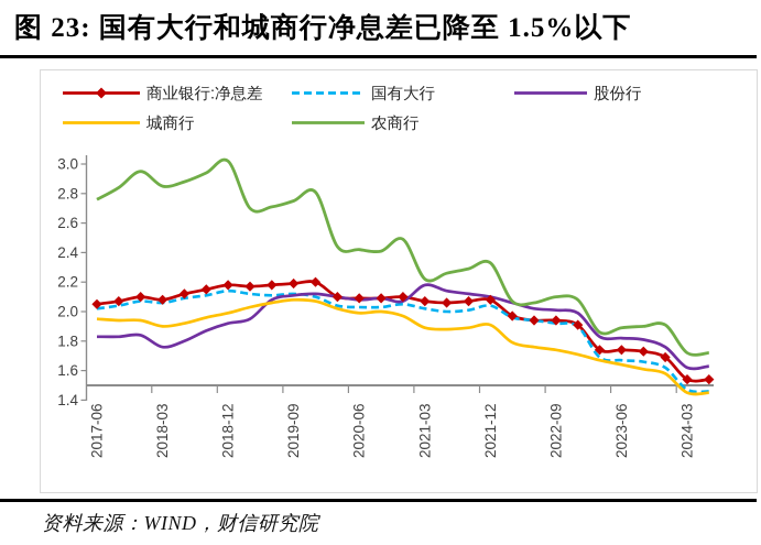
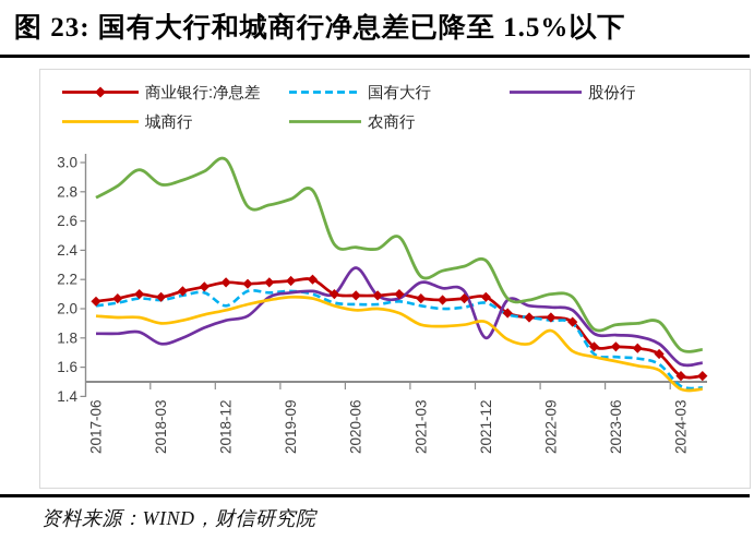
国有大行/2018-12: 2.14 -> 2.02
股份行/2020-06: 2.08 -> 2.28
股份行/2021-12: 2.10 -> 1.80
城商行/2022-09: 1.74 -> 1.85
